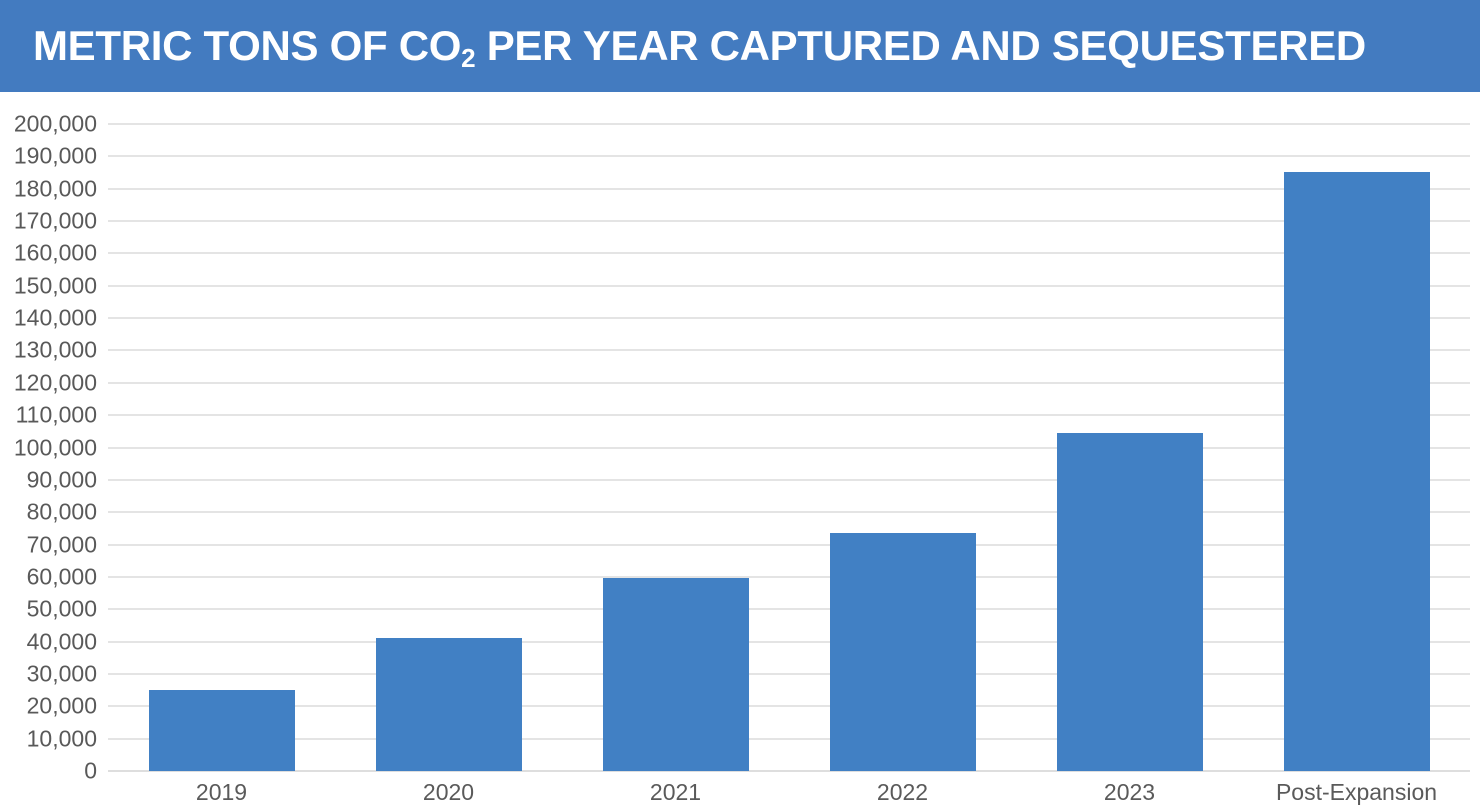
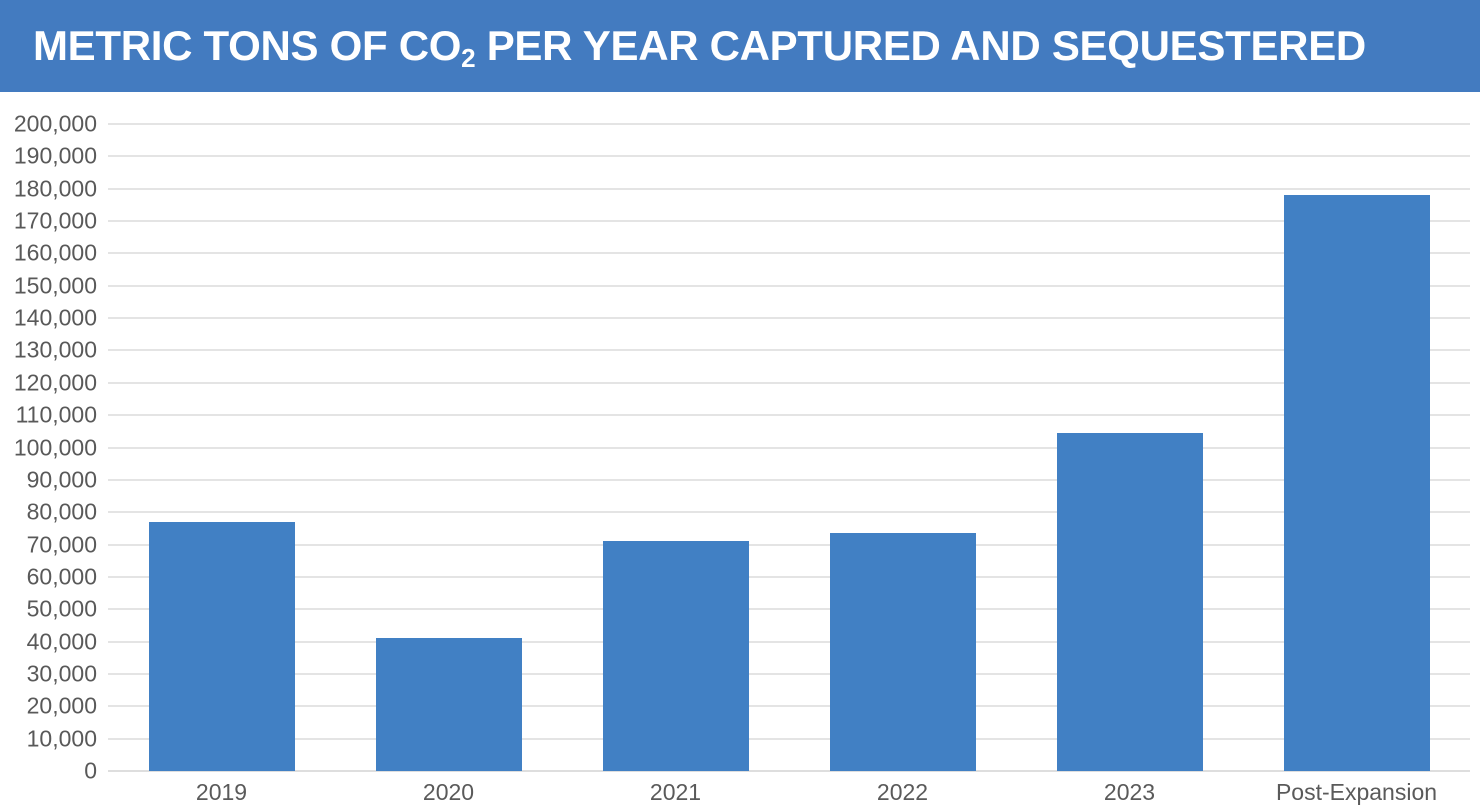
2019: 25000 -> 77000
2021: 60000 -> 71000
Post-Expansion: 185000 -> 178000
